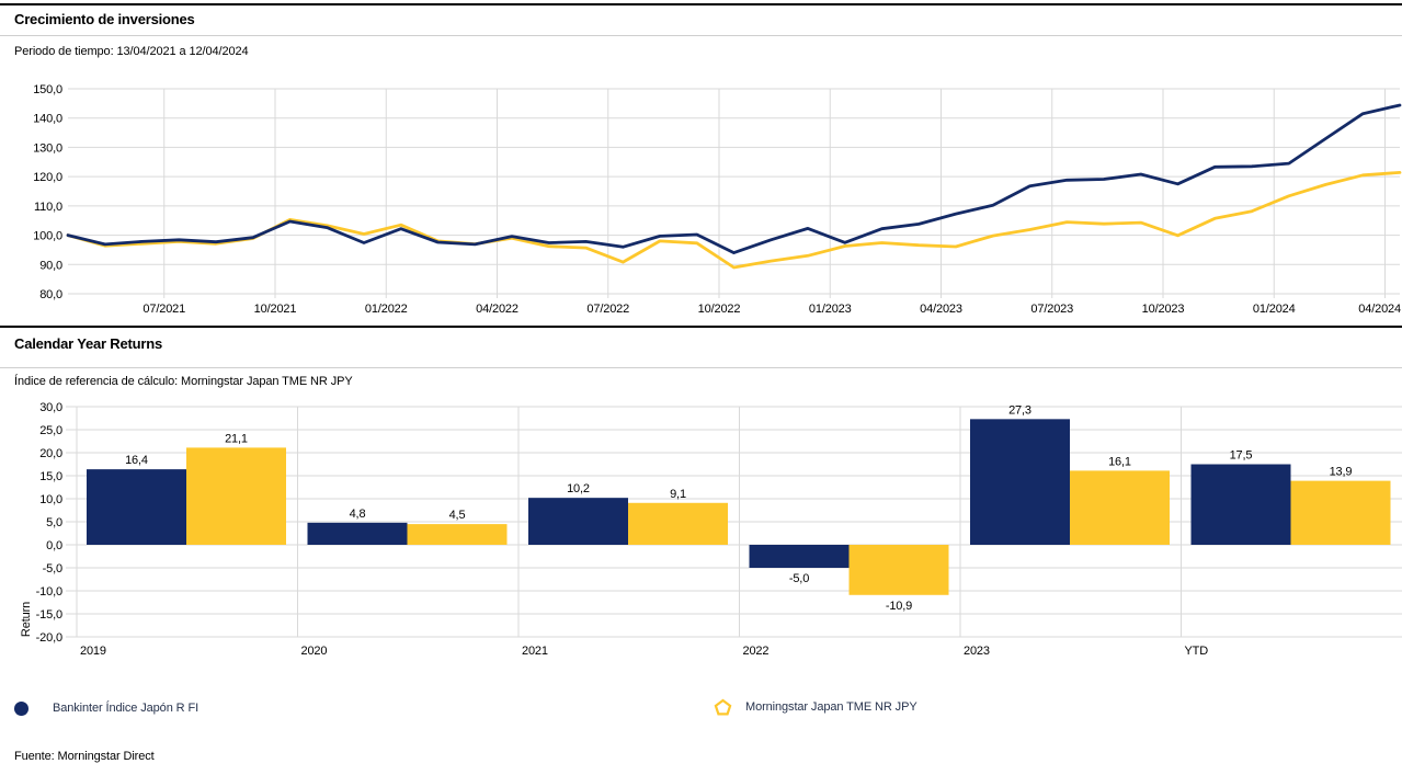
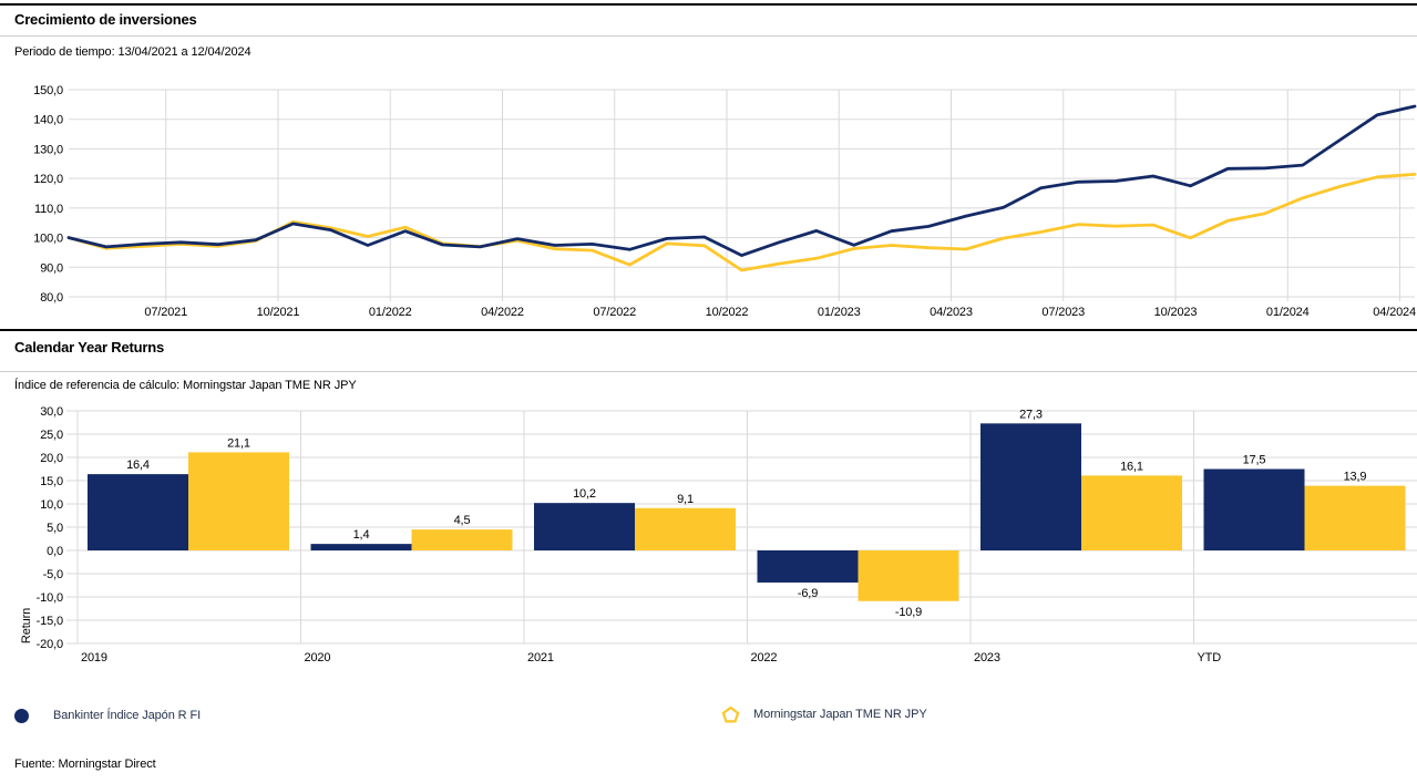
Calendar Year Returns/Bankinter Índice Japón R FI/2020: 4,8 -> 1,4
Calendar Year Returns/Bankinter Índice Japón R FI/2022: -5,0 -> -6,9
